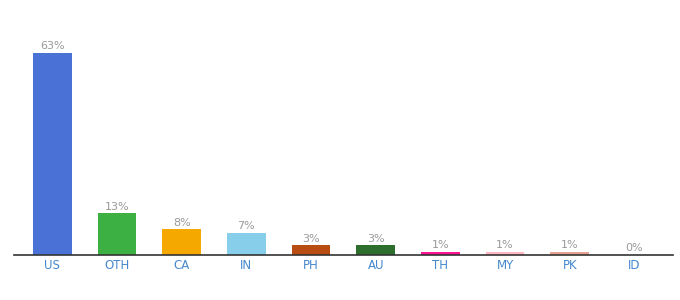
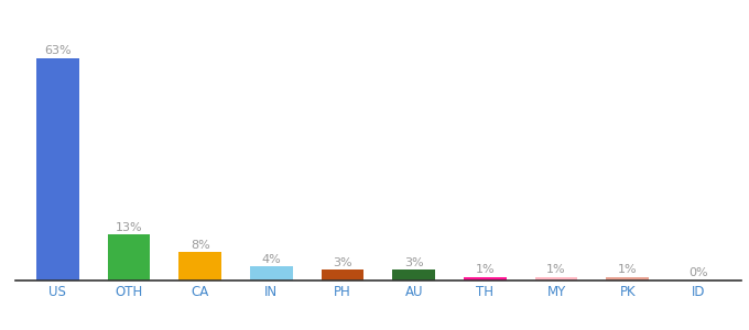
IN: 7% -> 4%
